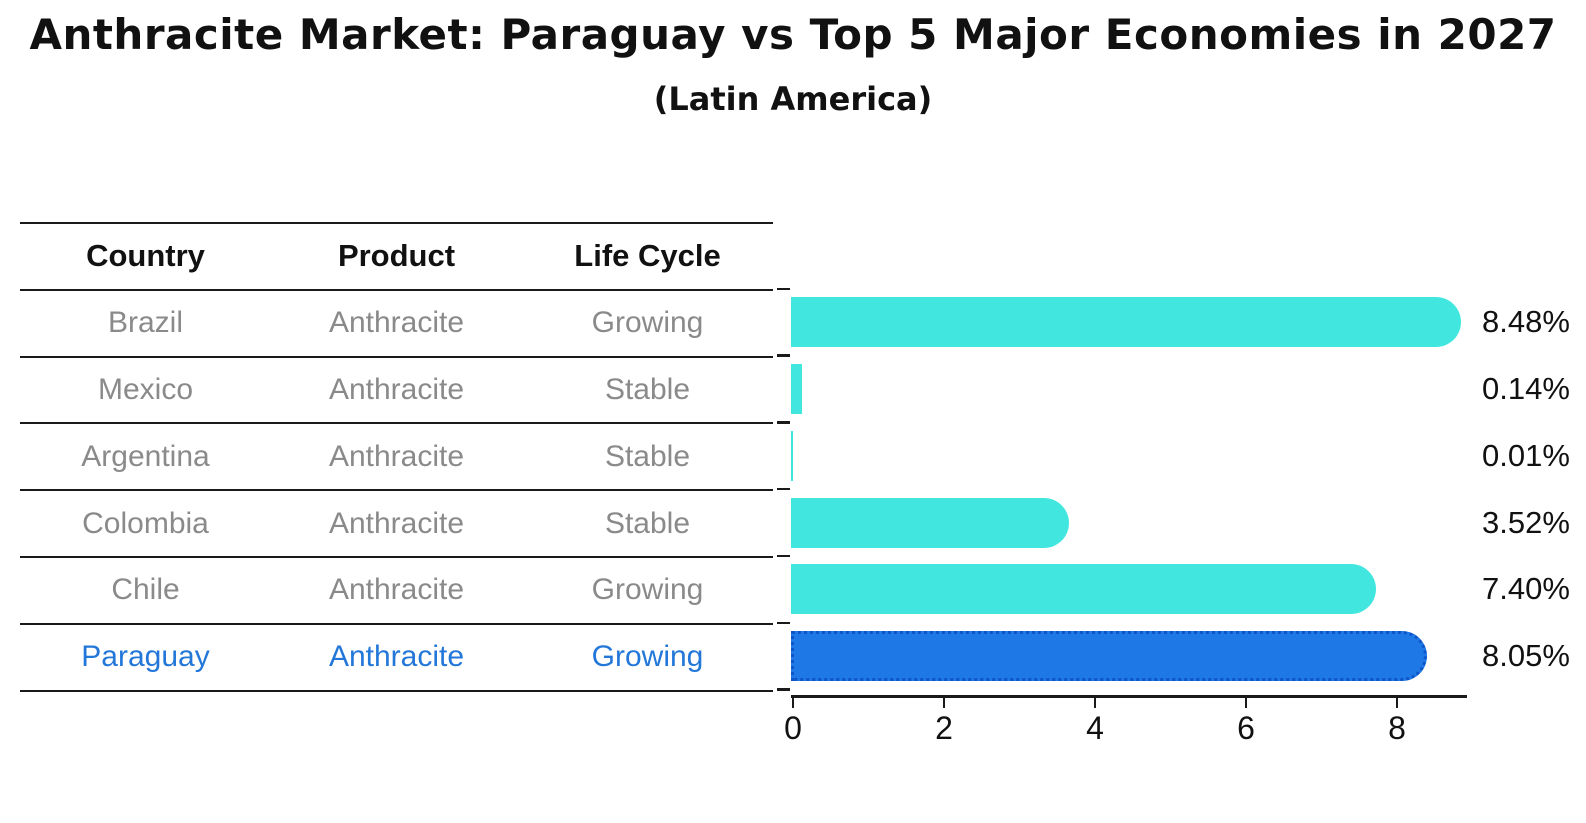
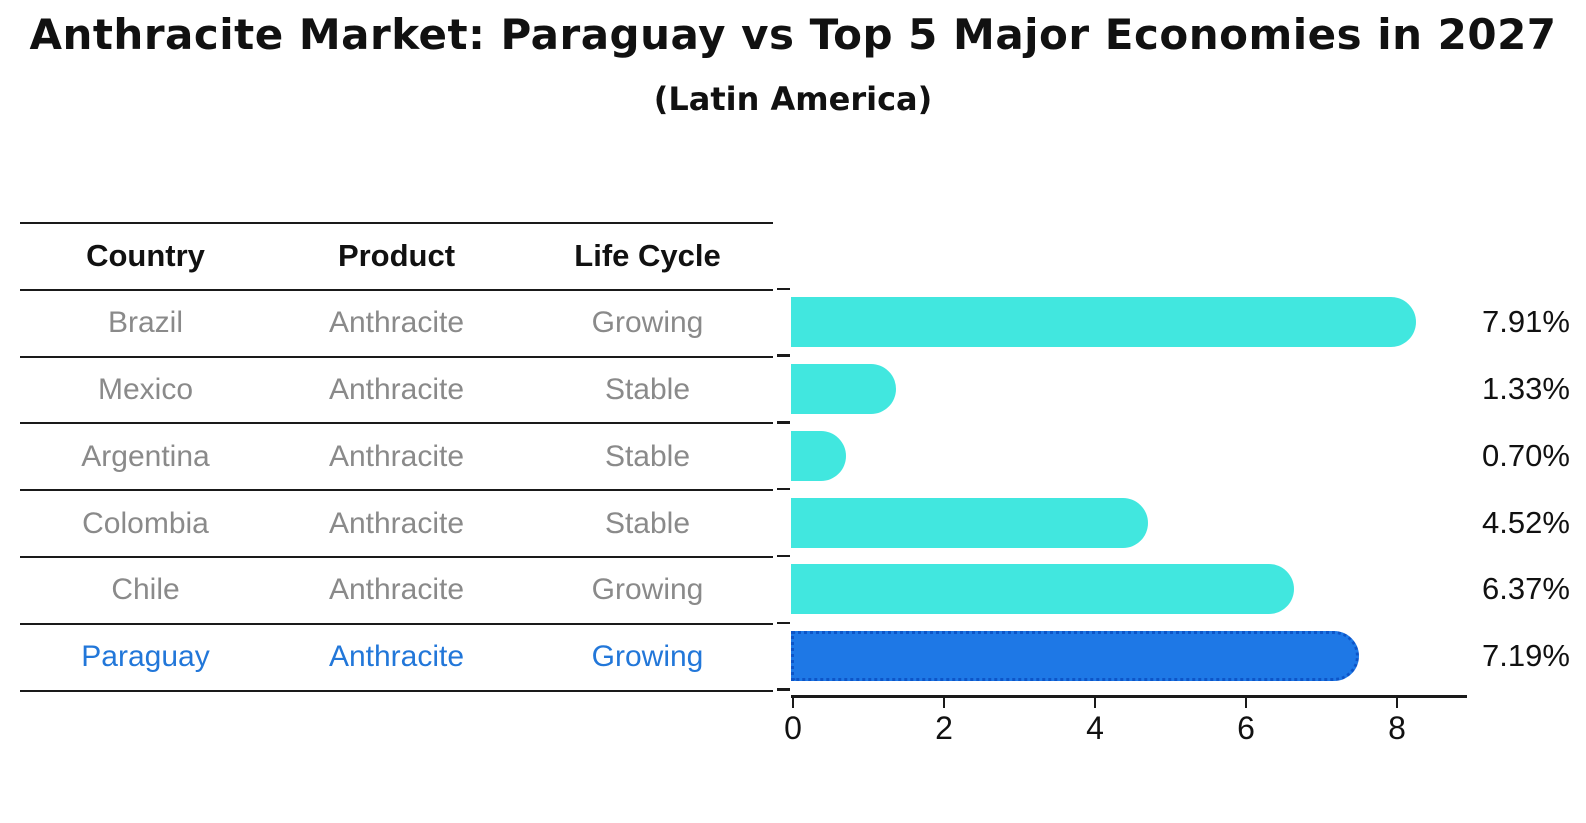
Brazil: 8.48% -> 7.91%
Mexico: 0.14% -> 1.33%
Argentina: 0.01% -> 0.70%
Colombia: 3.52% -> 4.52%
Chile: 7.40% -> 6.37%
Paraguay: 8.05% -> 7.19%
